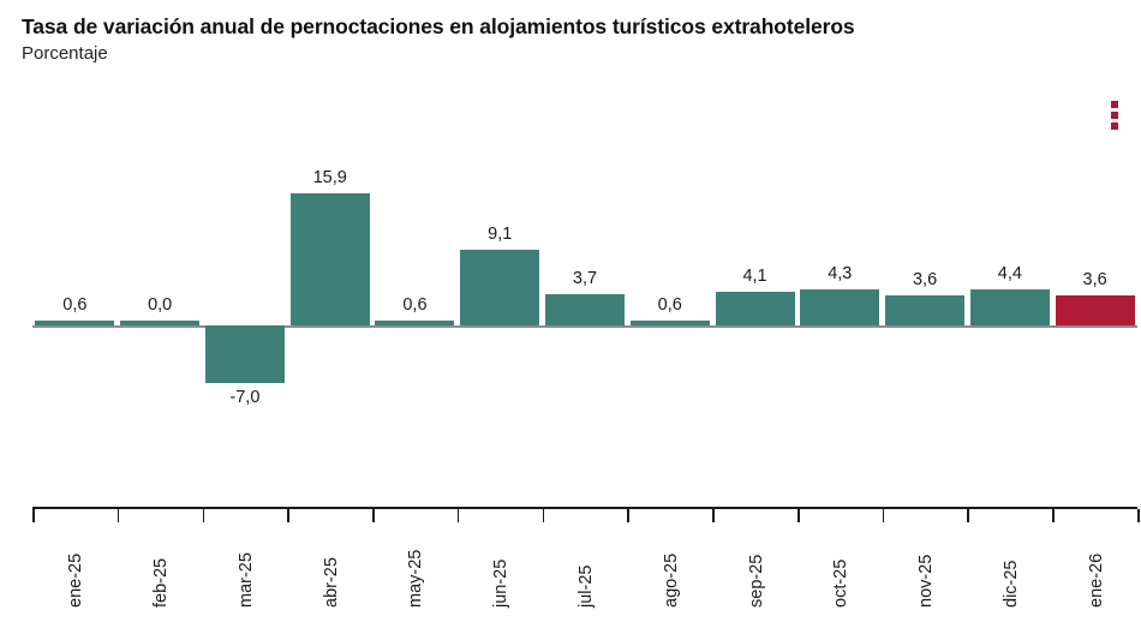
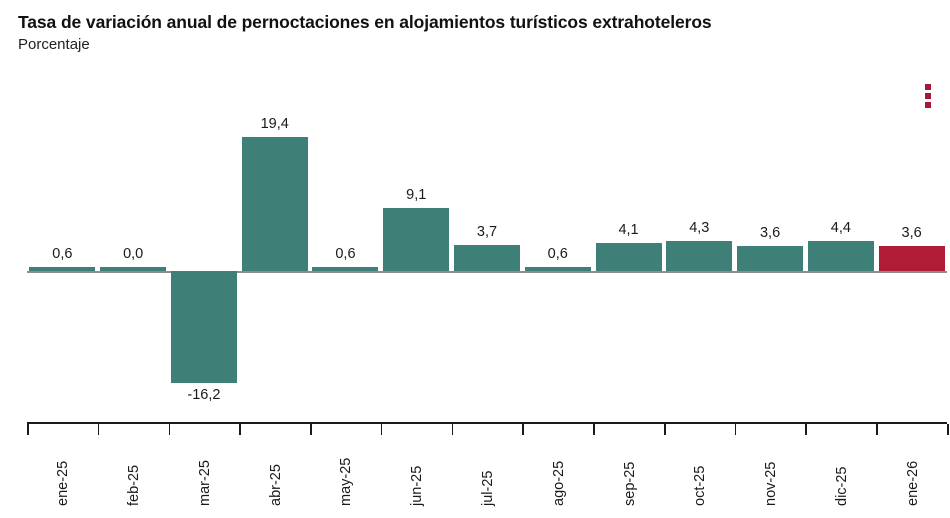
mar-25: -7,0 -> -16,2
abr-25: 15,9 -> 19,4
